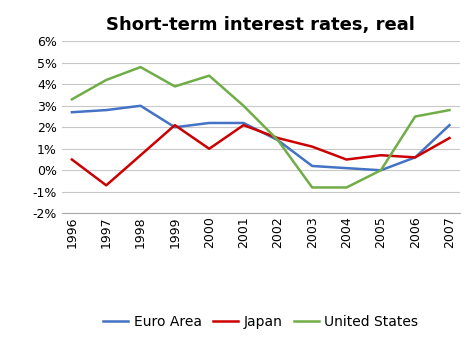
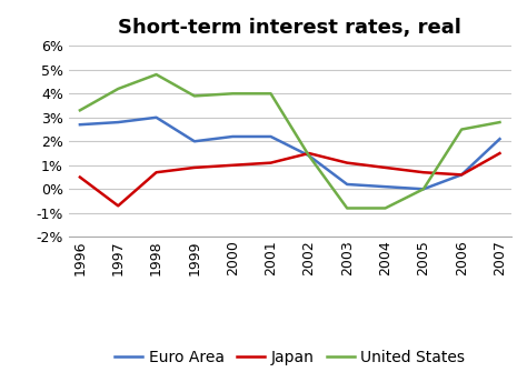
Japan/1999: 2.1% -> 0.9%
United States/2000: 4.4% -> 4.0%
Japan/2001: 2.1% -> 1.1%
United States/2001: 3.0% -> 4.0%
Japan/2004: 0.5% -> 0.9%
